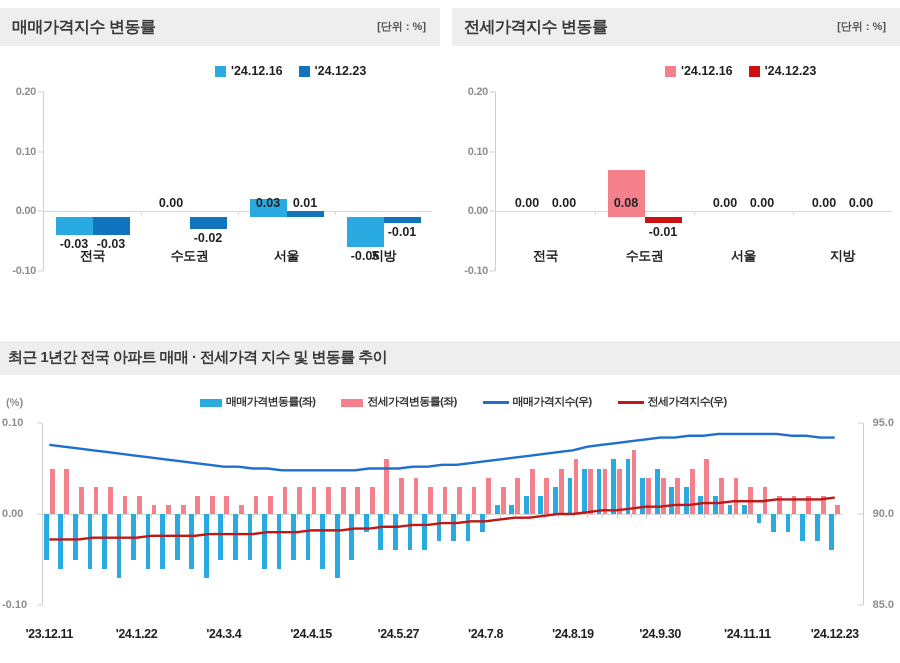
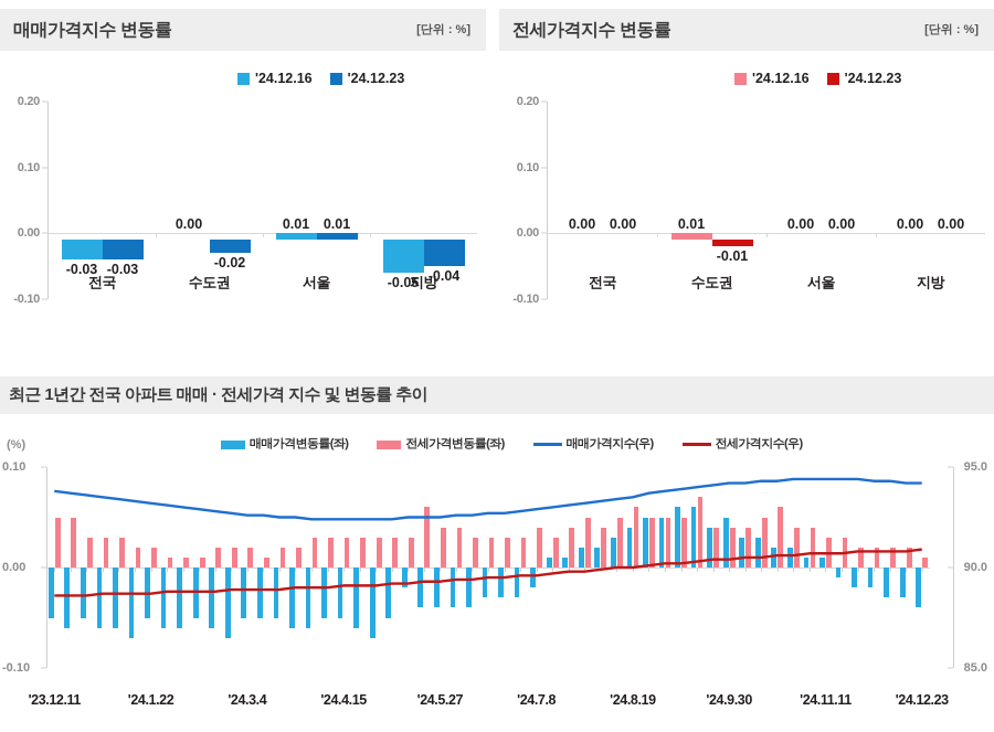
매매가격지수 변동률/'24.12.16/서울: 0.03 -> 0.01
매매가격지수 변동률/'24.12.23/지방: -0.01 -> -0.04
전세가격지수 변동률/'24.12.16/수도권: 0.08 -> 0.01
